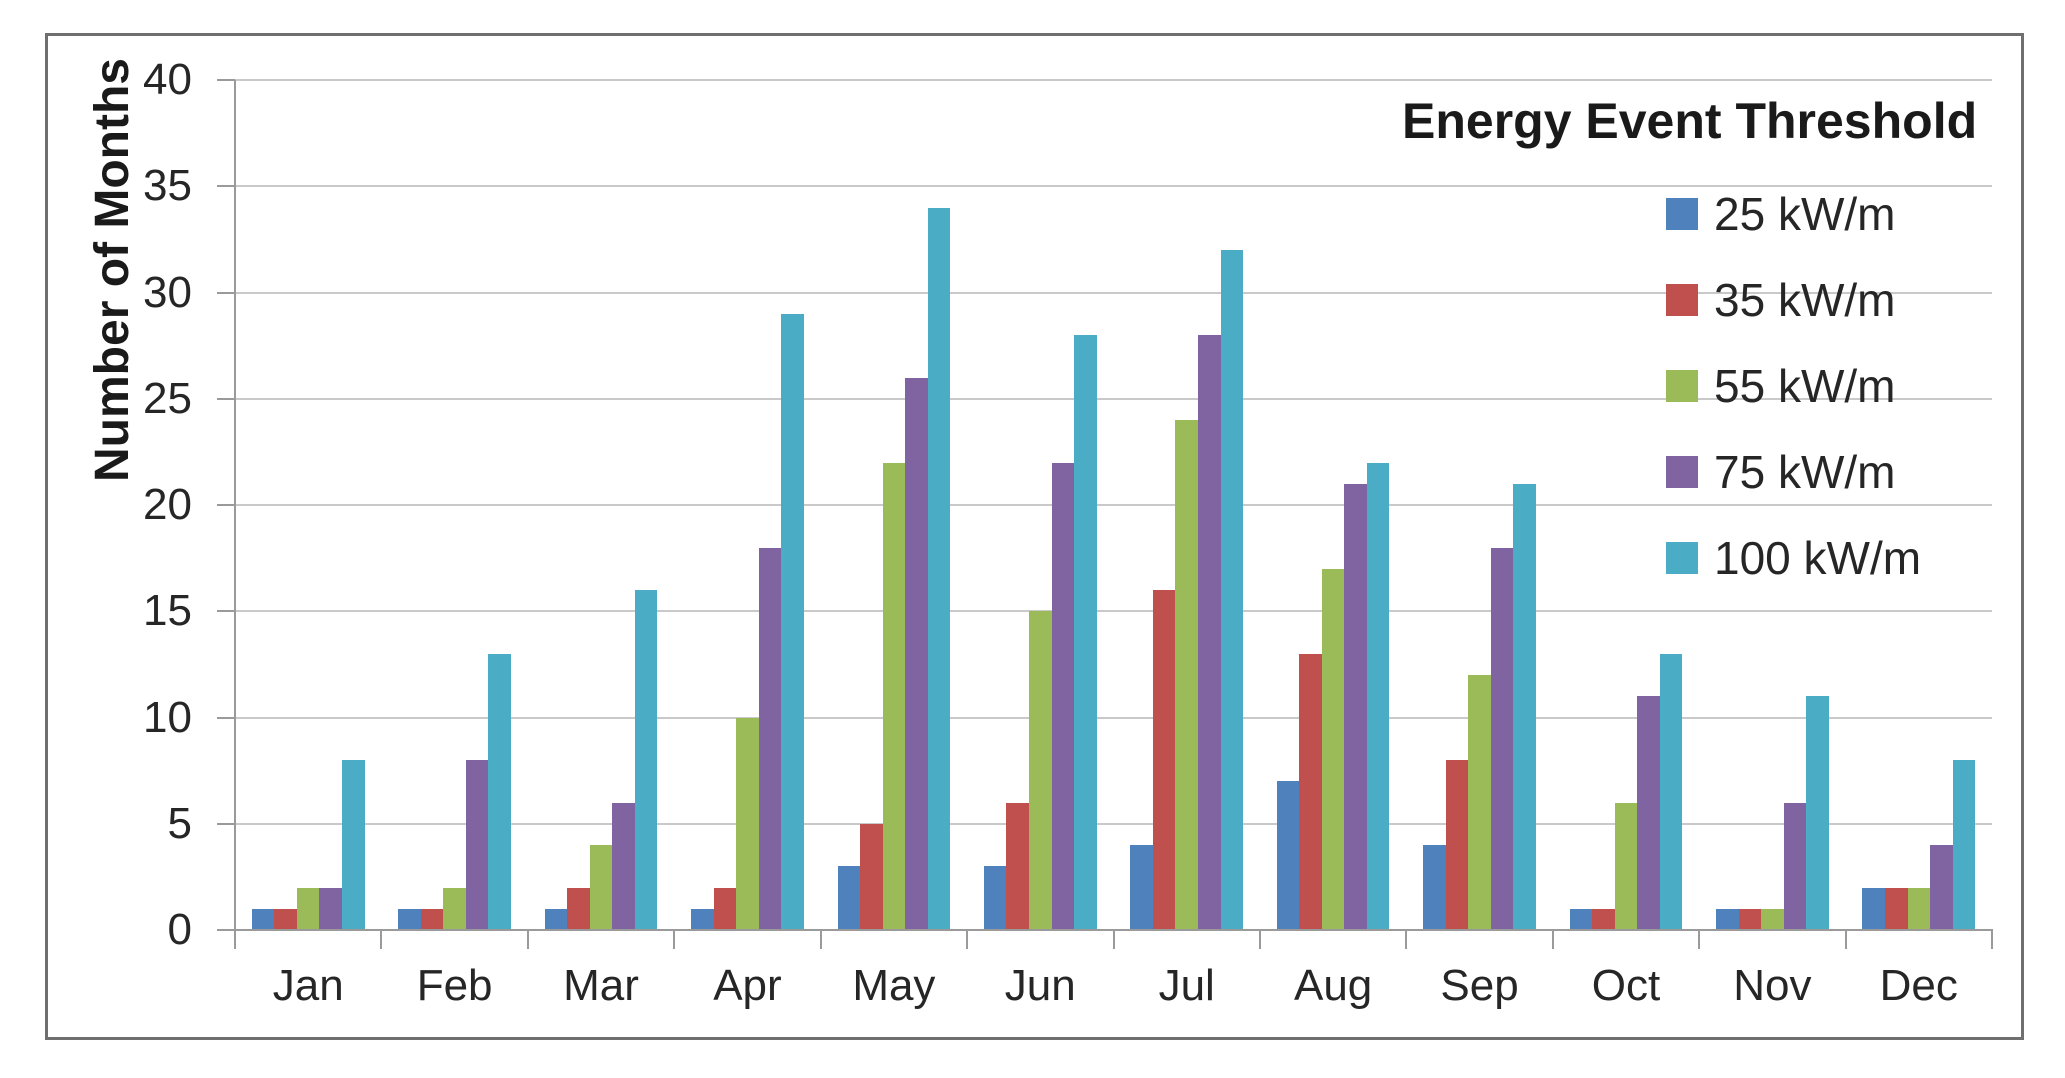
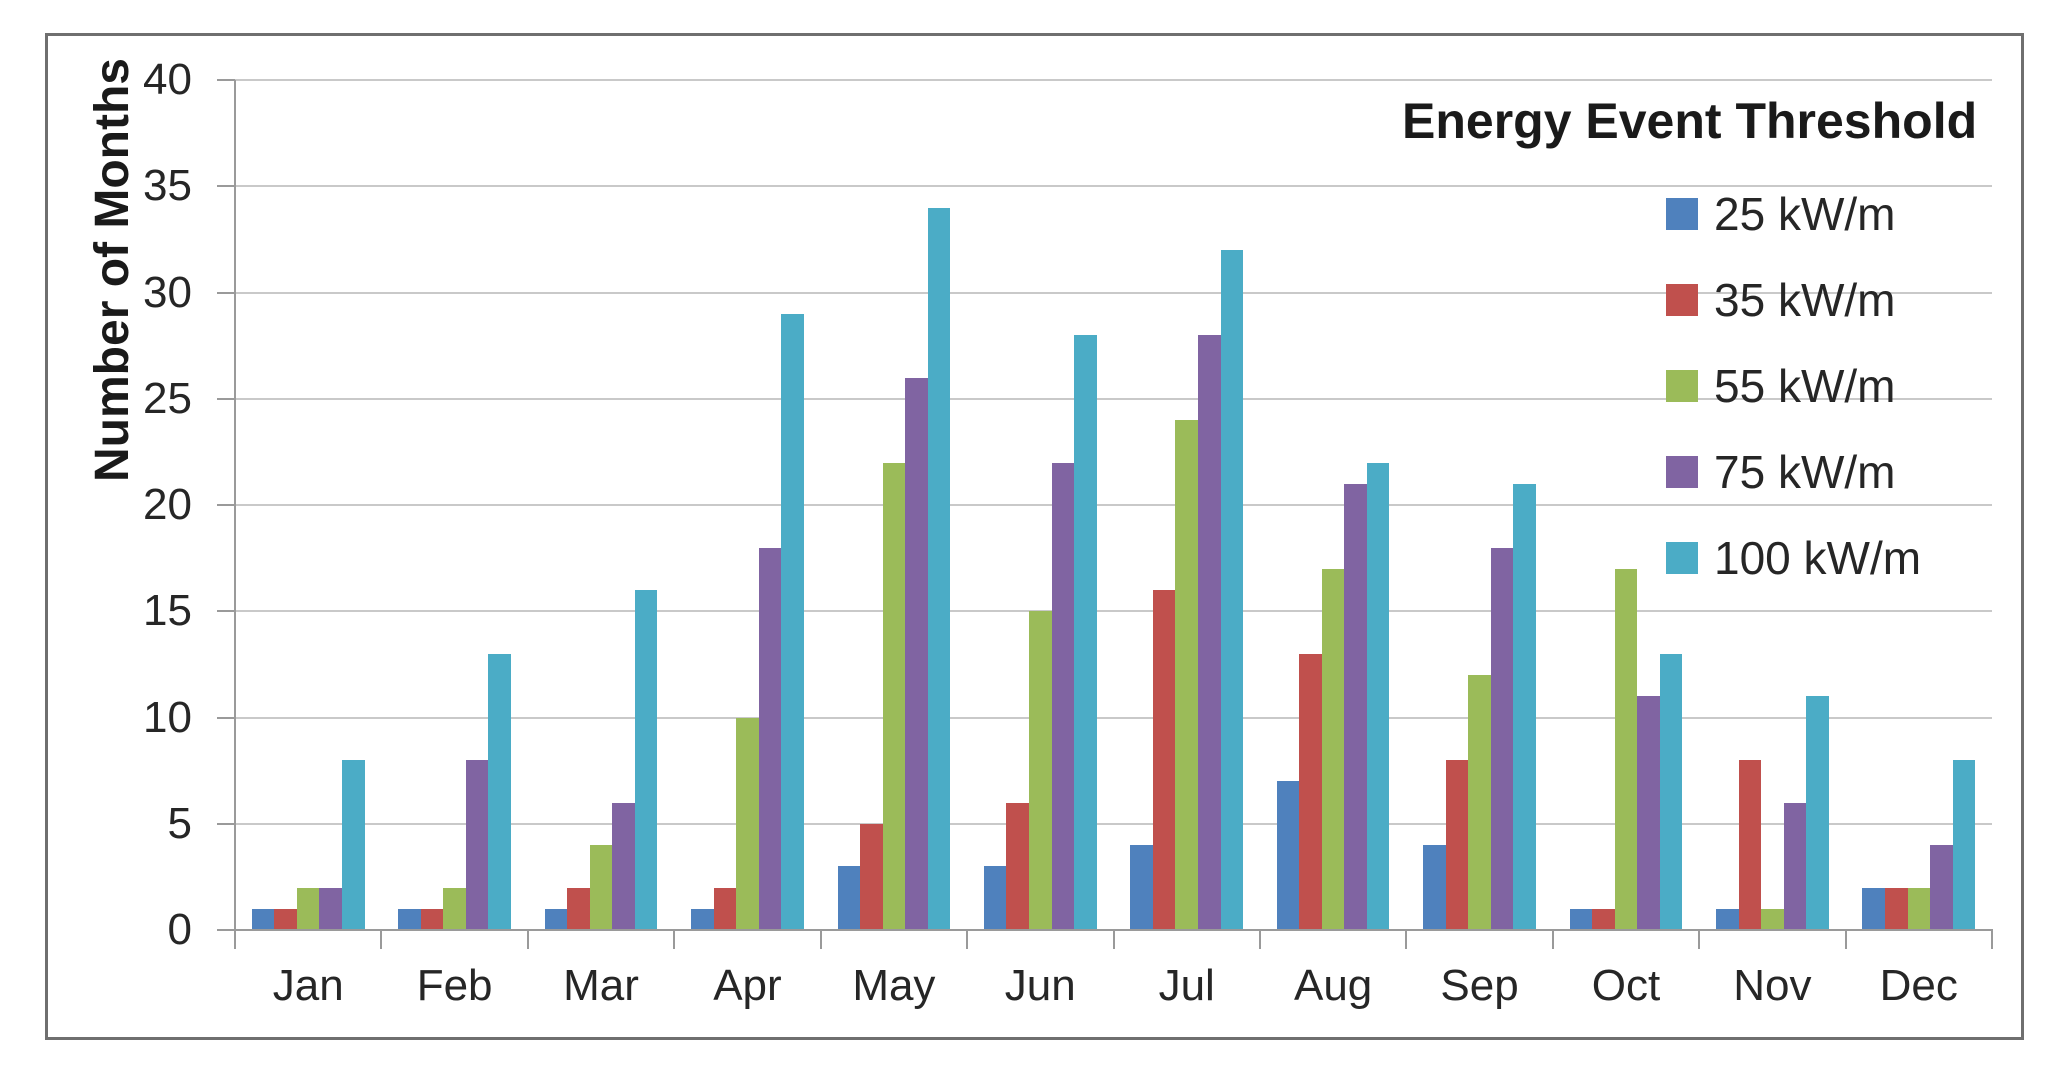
55 kW/m/Oct: 6 -> 17
35 kW/m/Nov: 1 -> 8
